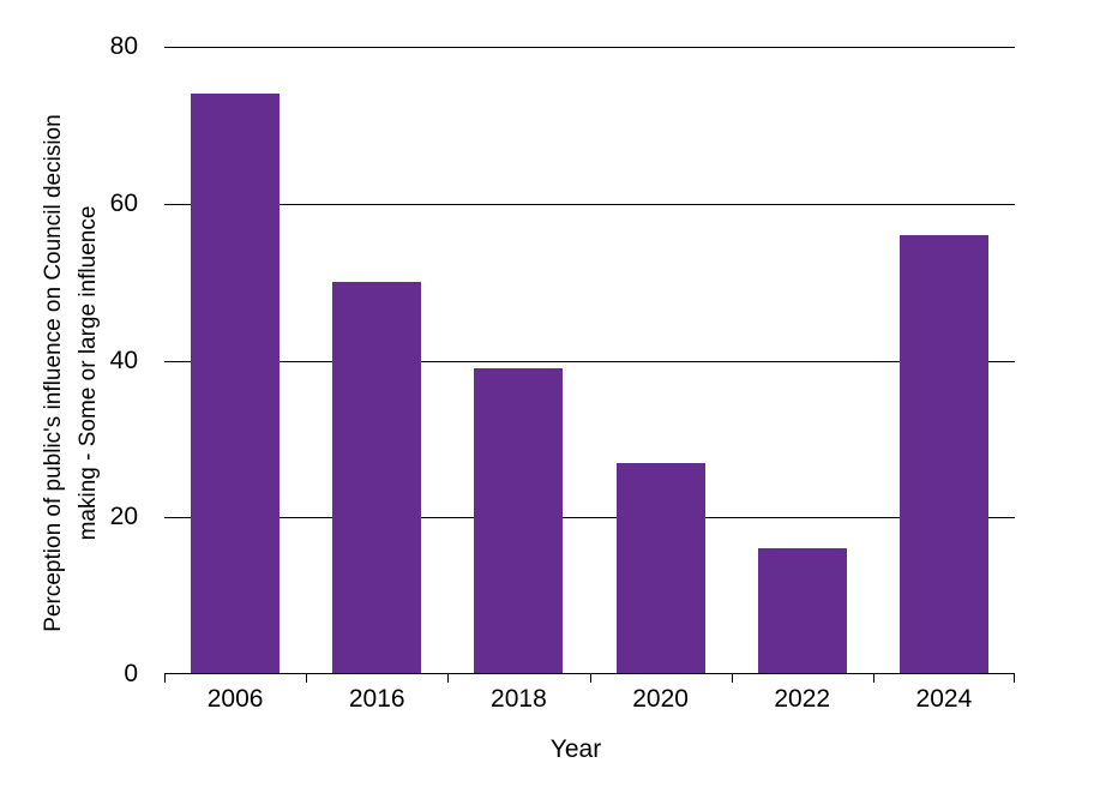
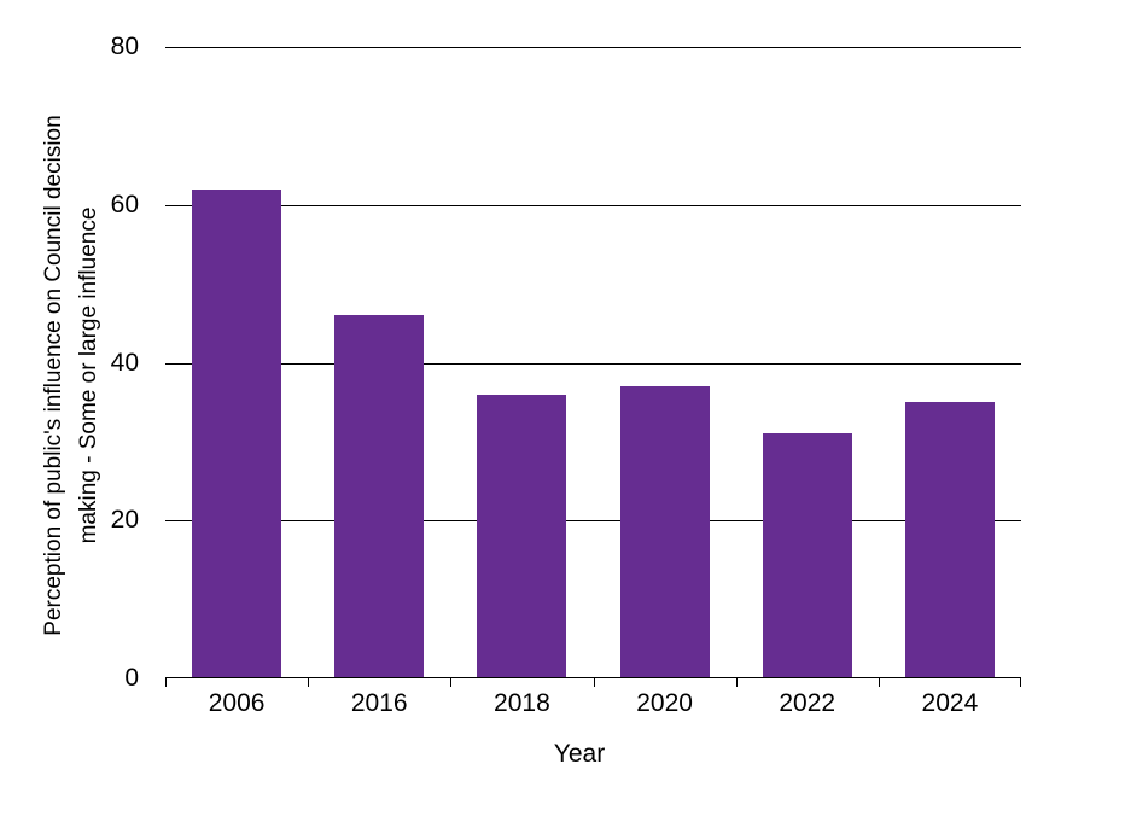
2006: 74 -> 62
2016: 50 -> 46
2018: 39 -> 36
2020: 27 -> 37
2022: 16 -> 31
2024: 56 -> 35
